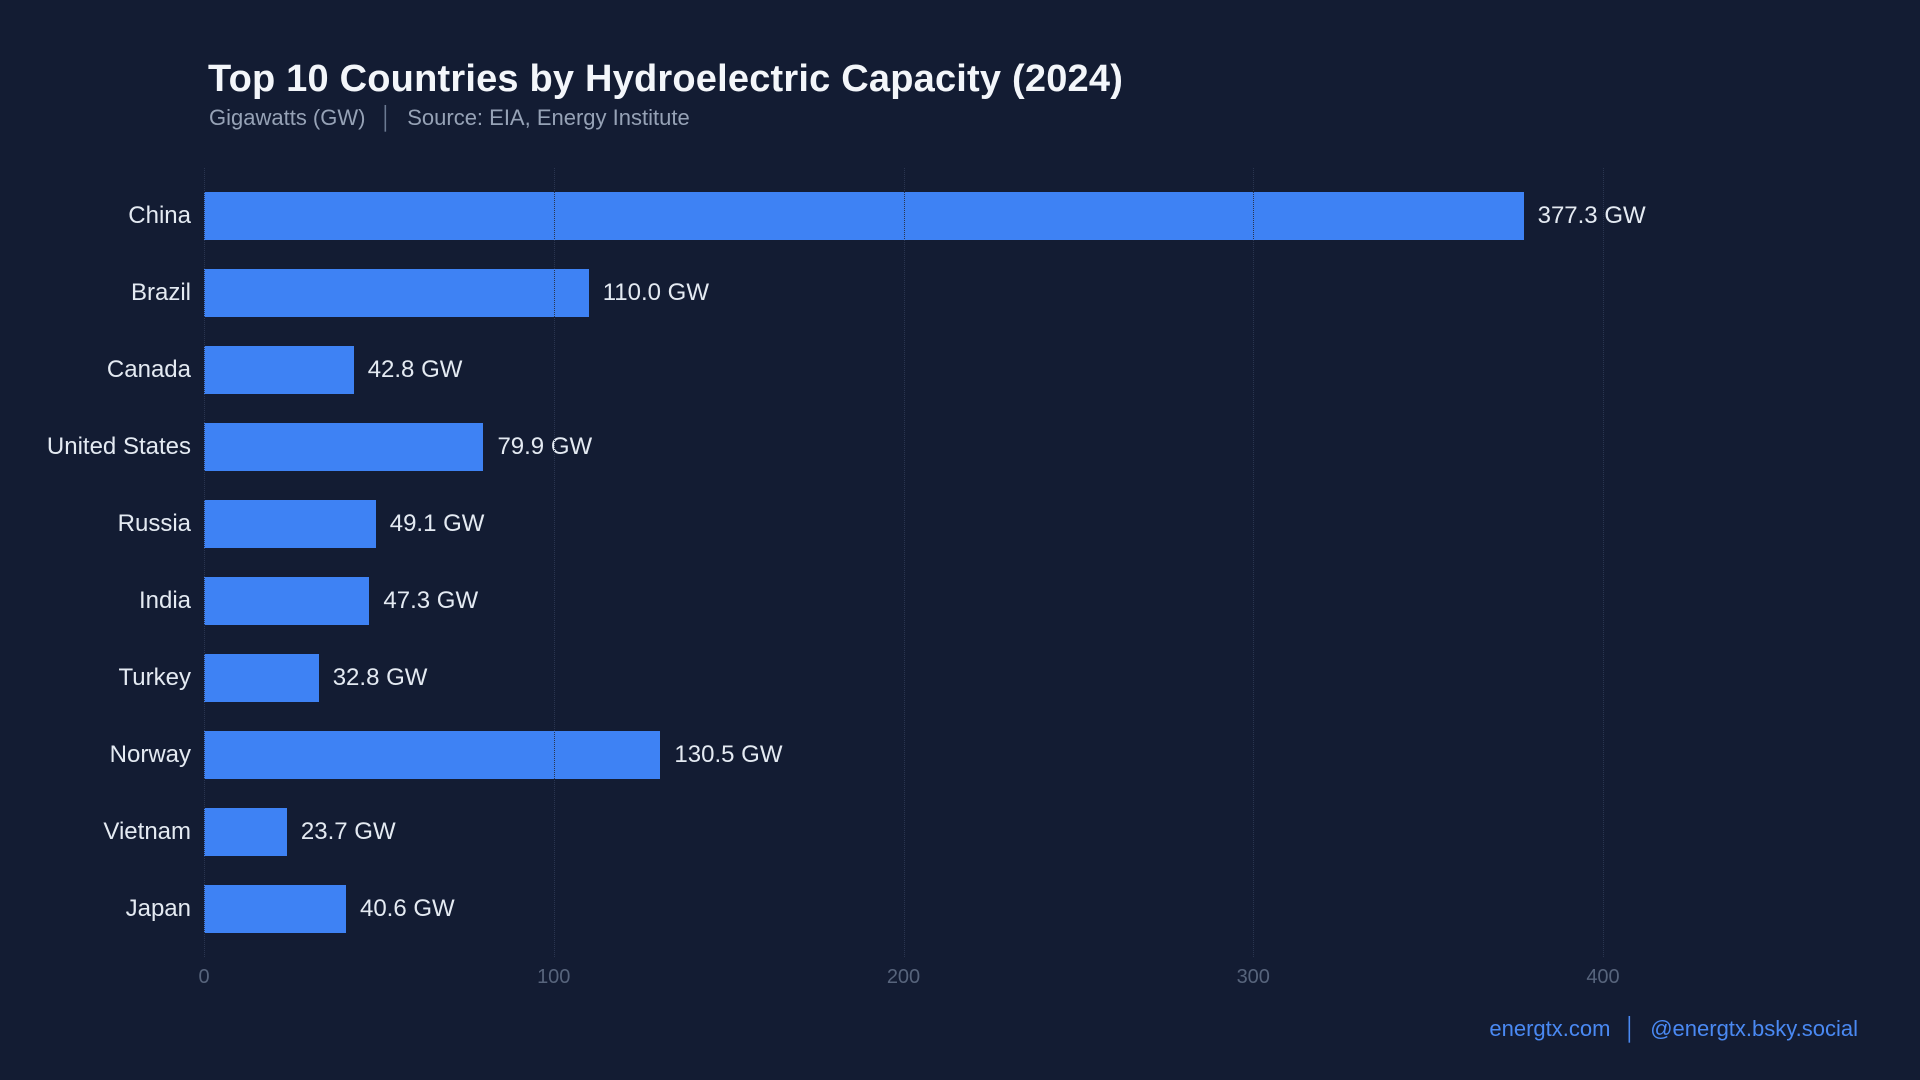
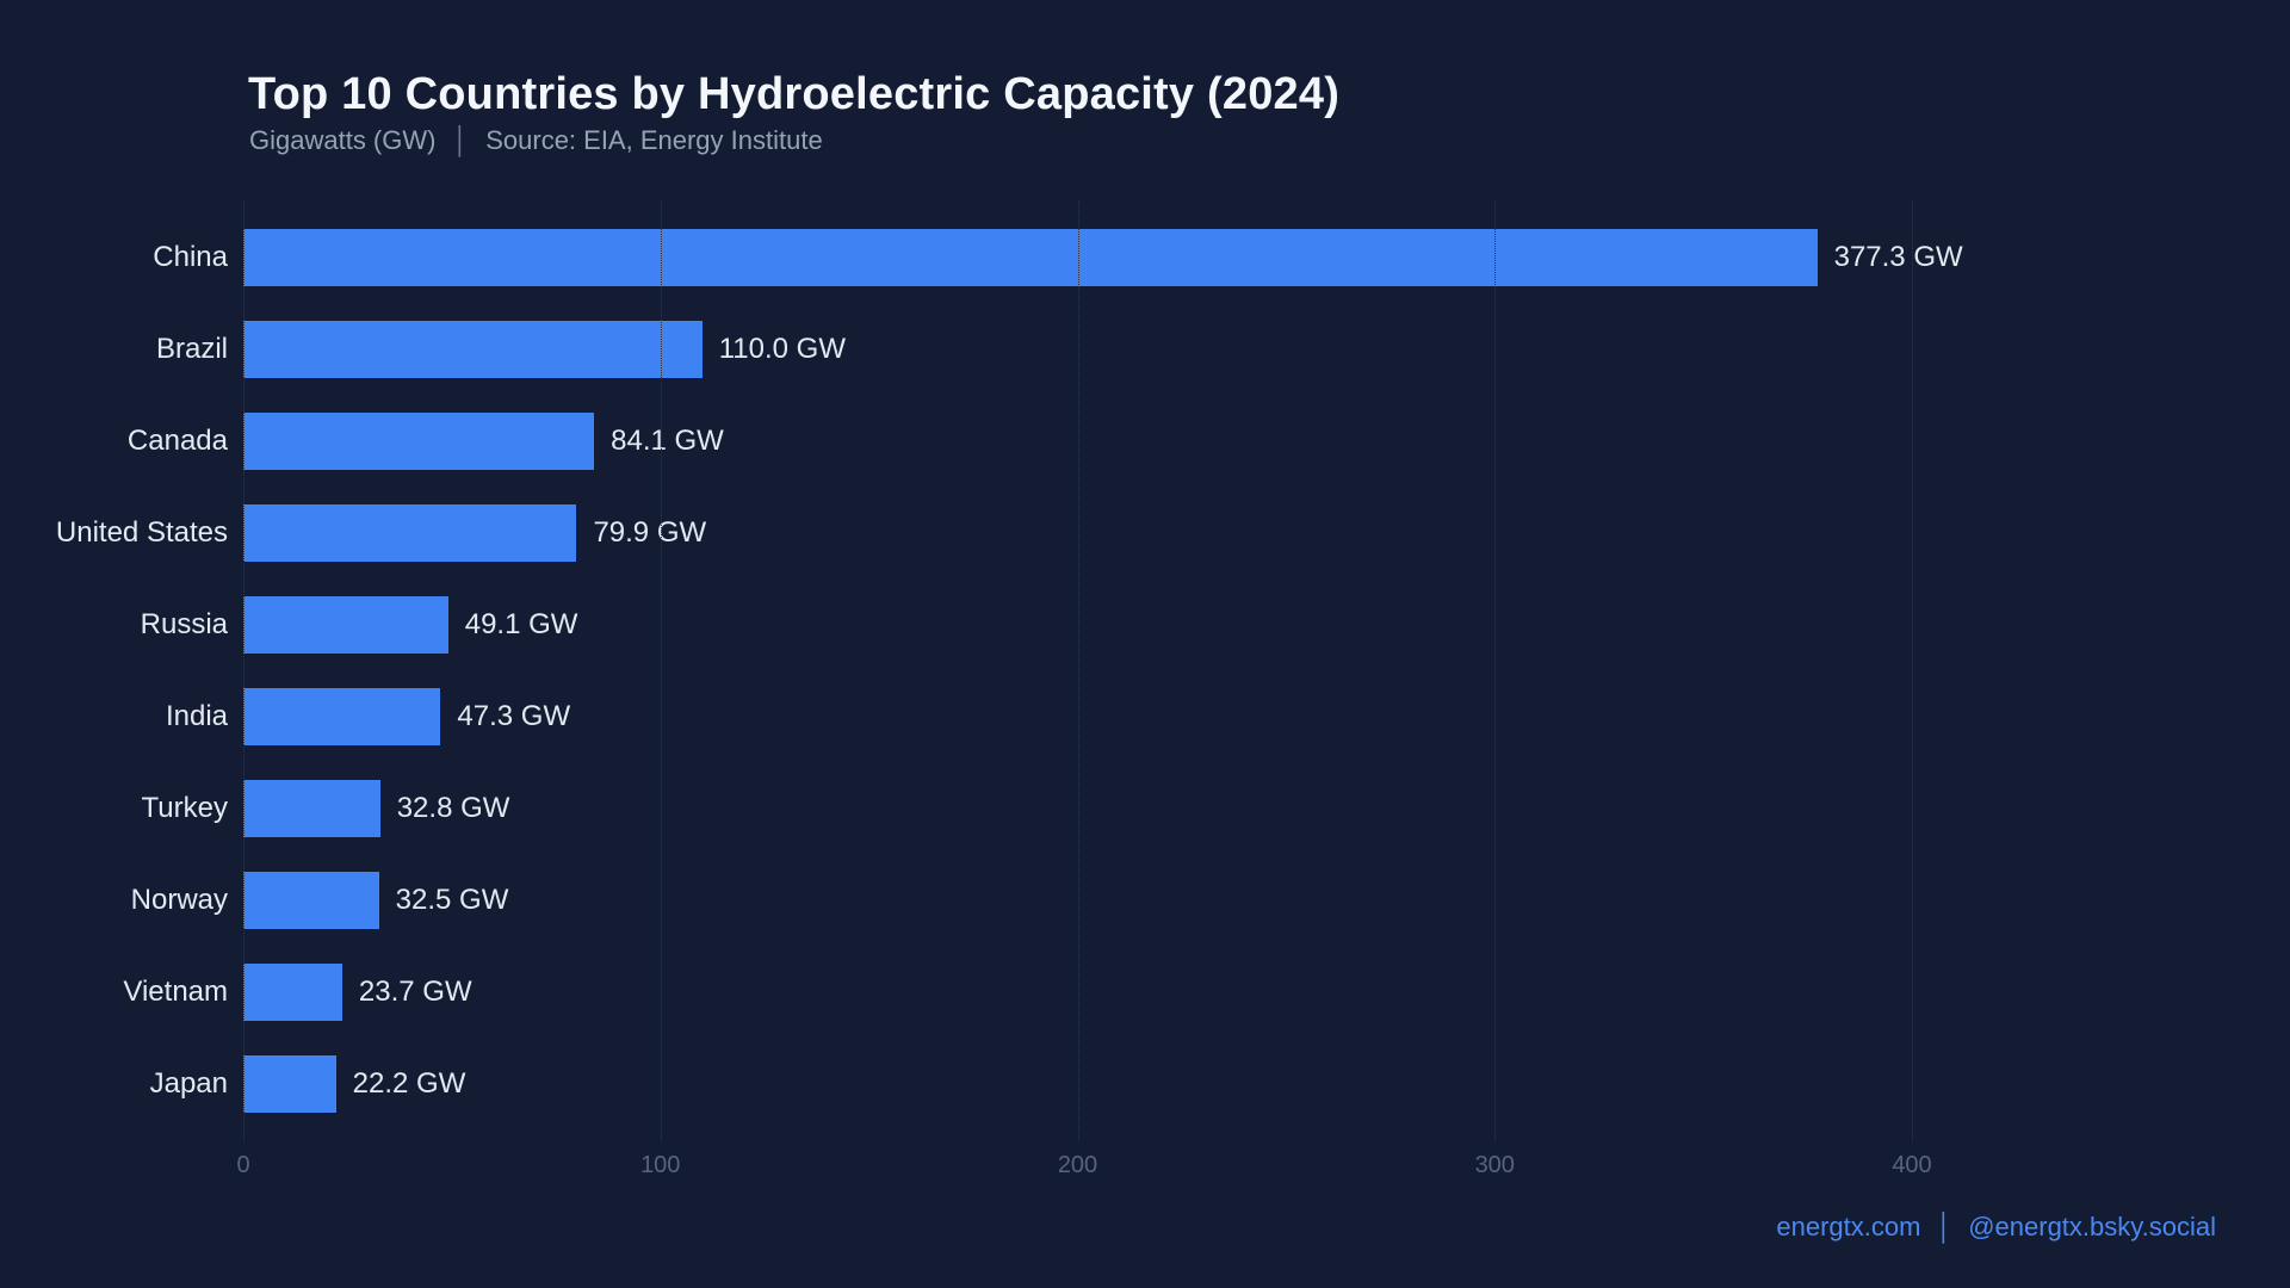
Canada: 42.8 -> 84.1
Norway: 130.5 -> 32.5
Japan: 40.6 -> 22.2
